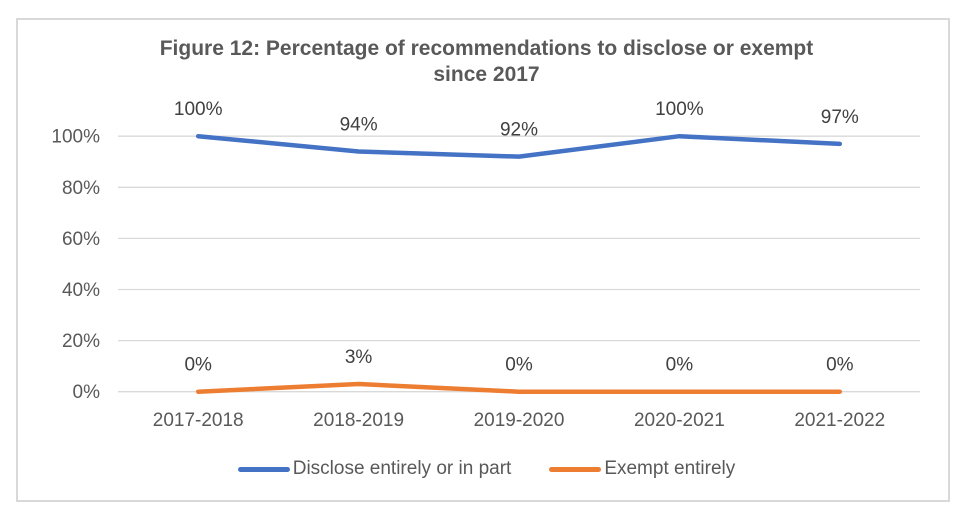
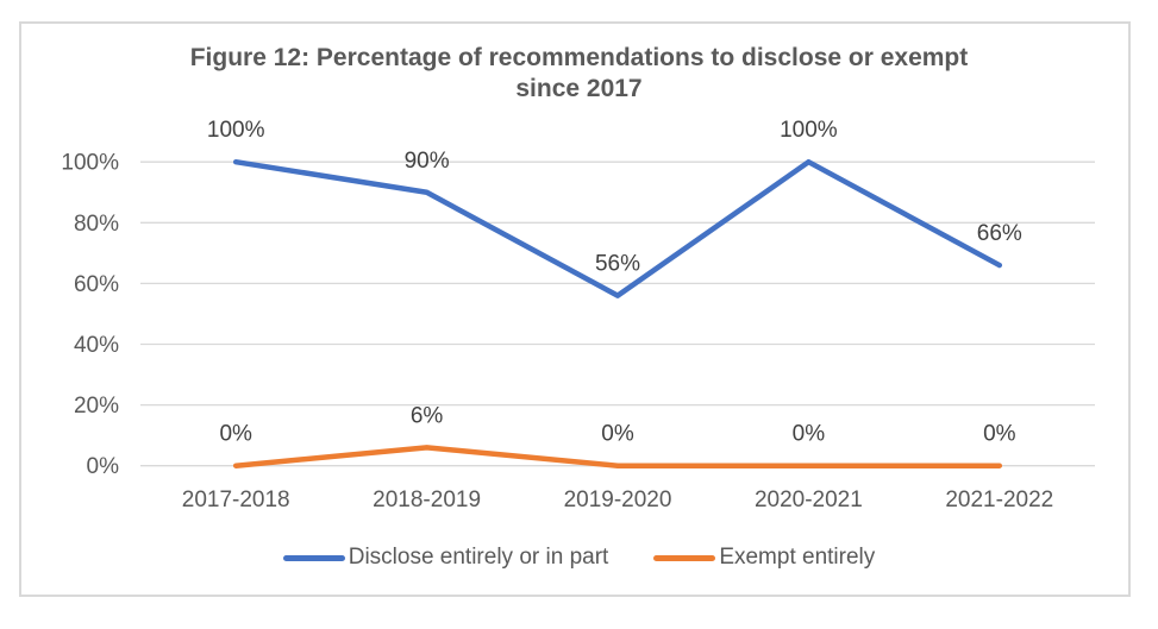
Disclose entirely or in part/2018-2019: 94% -> 90%
Exempt entirely/2018-2019: 3% -> 6%
Disclose entirely or in part/2019-2020: 92% -> 56%
Disclose entirely or in part/2021-2022: 97% -> 66%
